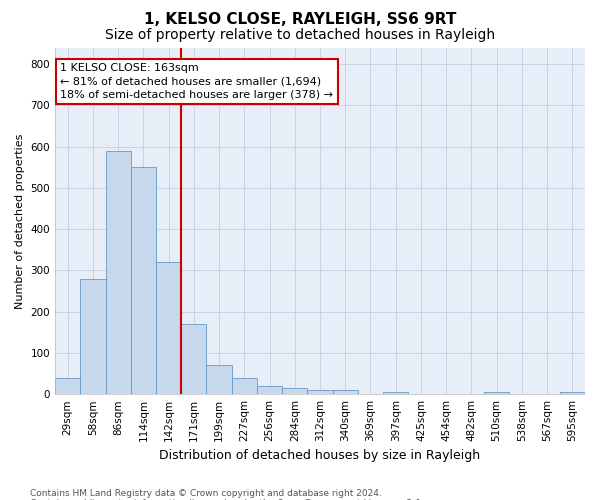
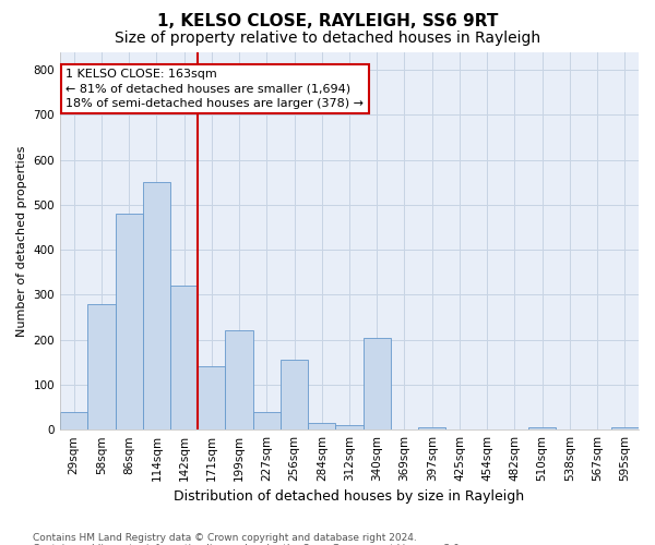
86sqm: 590 -> 480
171sqm: 170 -> 140
199sqm: 70 -> 220
256sqm: 20 -> 155
340sqm: 10 -> 205
